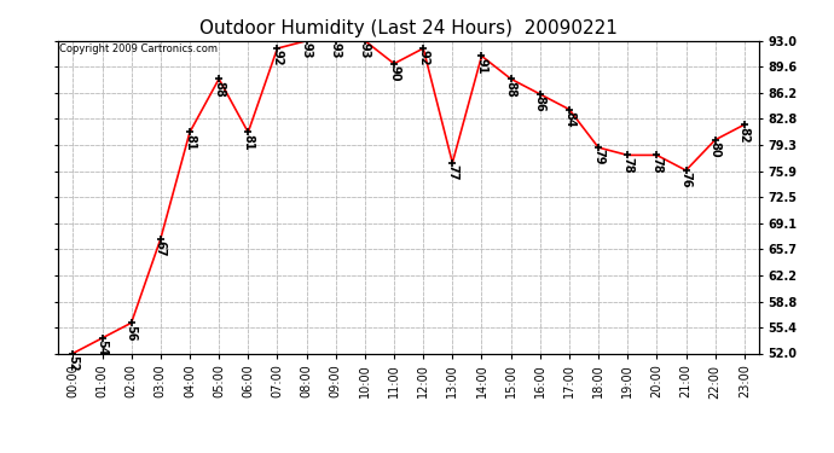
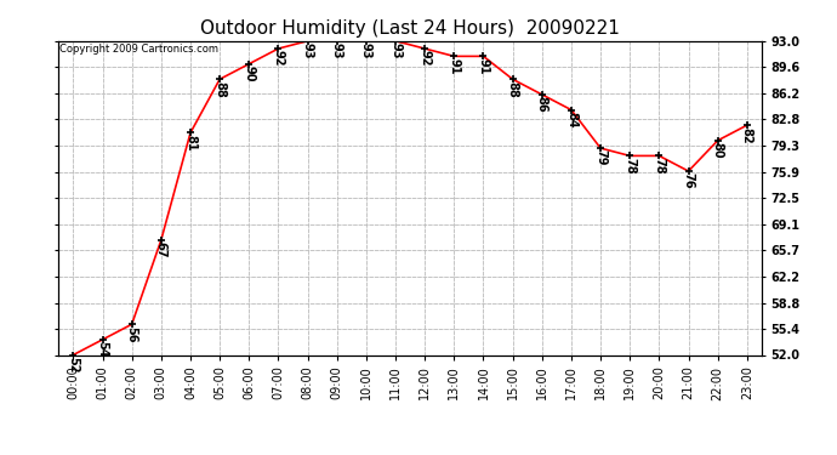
06:00: 81 -> 90
11:00: 90 -> 93
13:00: 77 -> 91
